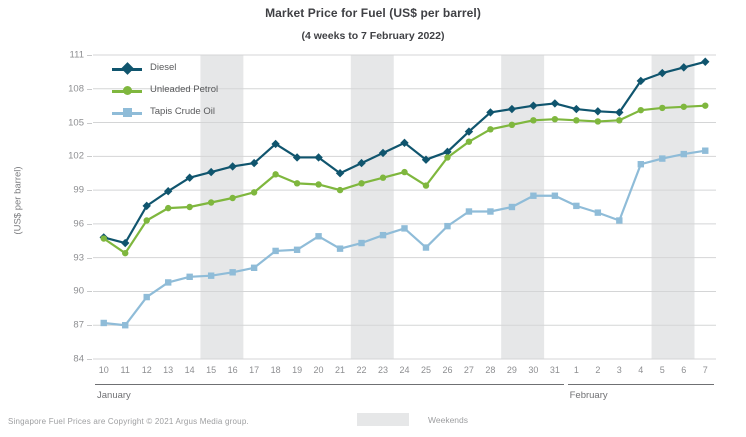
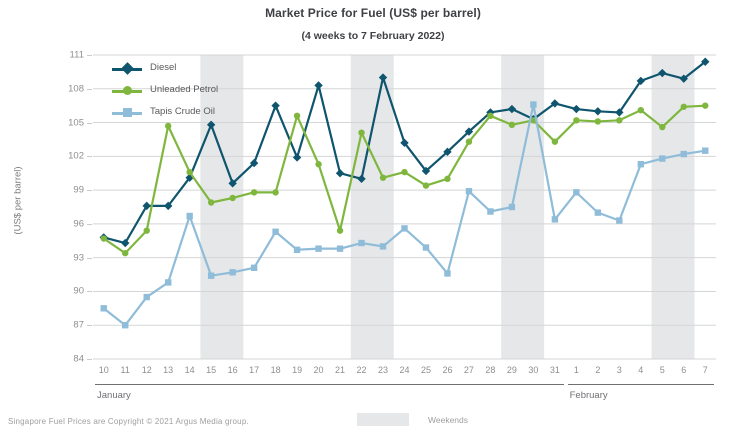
Tapis Crude Oil/10: 87.2 -> 88.5
Unleaded Petrol/12: 96.3 -> 95.4
Diesel/13: 98.9 -> 97.6
Unleaded Petrol/13: 97.4 -> 104.7
Unleaded Petrol/14: 97.5 -> 100.6
Tapis Crude Oil/14: 91.3 -> 96.7
Diesel/15: 100.6 -> 104.8
Diesel/16: 101.1 -> 99.6
Diesel/18: 103.1 -> 106.5
Unleaded Petrol/18: 100.4 -> 98.8
Tapis Crude Oil/18: 93.6 -> 95.3
Unleaded Petrol/19: 99.6 -> 105.6
Diesel/20: 101.9 -> 108.3
Unleaded Petrol/20: 99.5 -> 101.3
Tapis Crude Oil/20: 94.9 -> 93.8
Unleaded Petrol/21: 99.0 -> 95.4
Diesel/22: 101.4 -> 100.0
Unleaded Petrol/22: 99.6 -> 104.1
Diesel/23: 102.3 -> 109.0
Tapis Crude Oil/23: 95.0 -> 94.0
Diesel/25: 101.7 -> 100.7
Unleaded Petrol/26: 101.9 -> 100.0
Tapis Crude Oil/26: 95.8 -> 91.6
Tapis Crude Oil/27: 97.1 -> 98.9
Unleaded Petrol/28: 104.4 -> 105.6
Diesel/30: 106.5 -> 105.3
Tapis Crude Oil/30: 98.5 -> 106.6
Unleaded Petrol/31: 105.3 -> 103.3
Tapis Crude Oil/31: 98.5 -> 96.4
Tapis Crude Oil/1: 97.6 -> 98.8
Unleaded Petrol/5: 106.3 -> 104.6
Diesel/6: 109.9 -> 108.9
